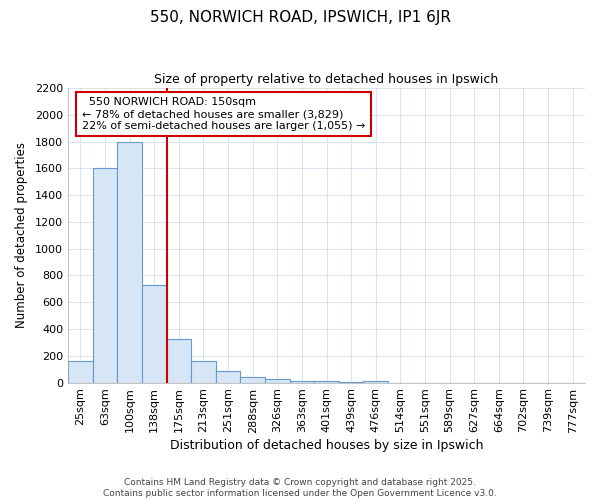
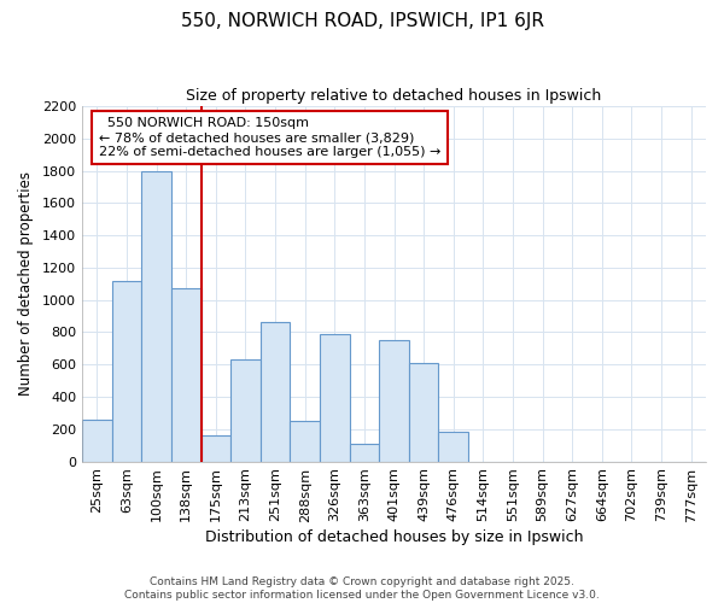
25sqm: 160 -> 260
63sqm: 1600 -> 1120
138sqm: 730 -> 1070
175sqm: 320 -> 160
213sqm: 160 -> 630
251sqm: 90 -> 860
288sqm: 40 -> 250
326sqm: 20 -> 790
363sqm: 20 -> 110
401sqm: 20 -> 750
439sqm: 0 -> 610
476sqm: 20 -> 180
